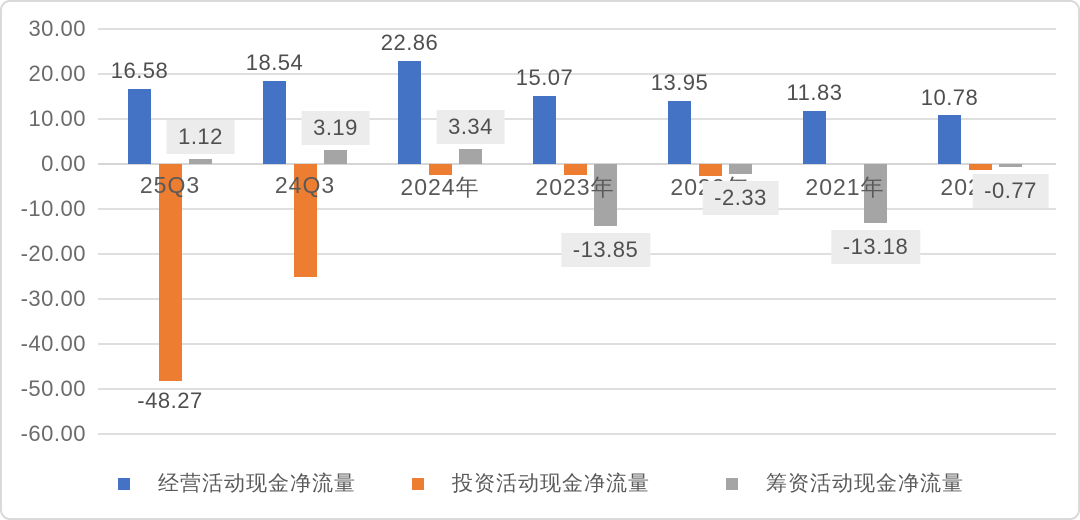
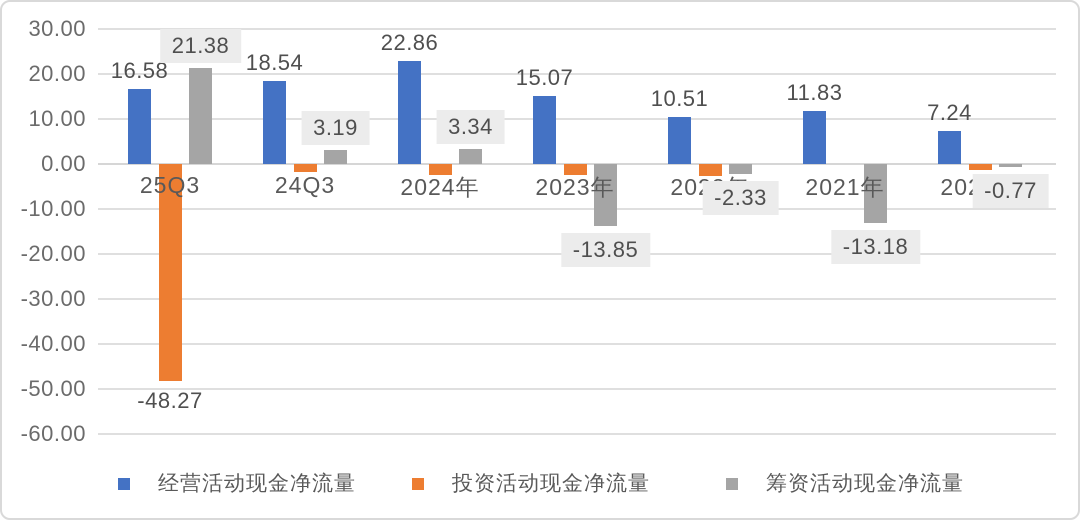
筹资活动现金净流量/25Q3: 1.12 -> 21.38
投资活动现金净流量/24Q3: -25 -> -2
经营活动现金净流量/2022年: 13.95 -> 10.51
经营活动现金净流量/2020年: 10.78 -> 7.24
